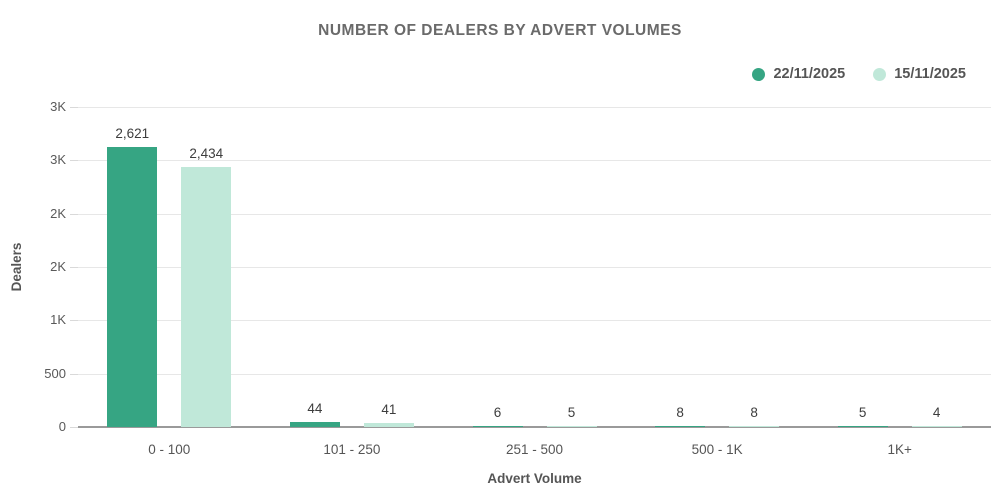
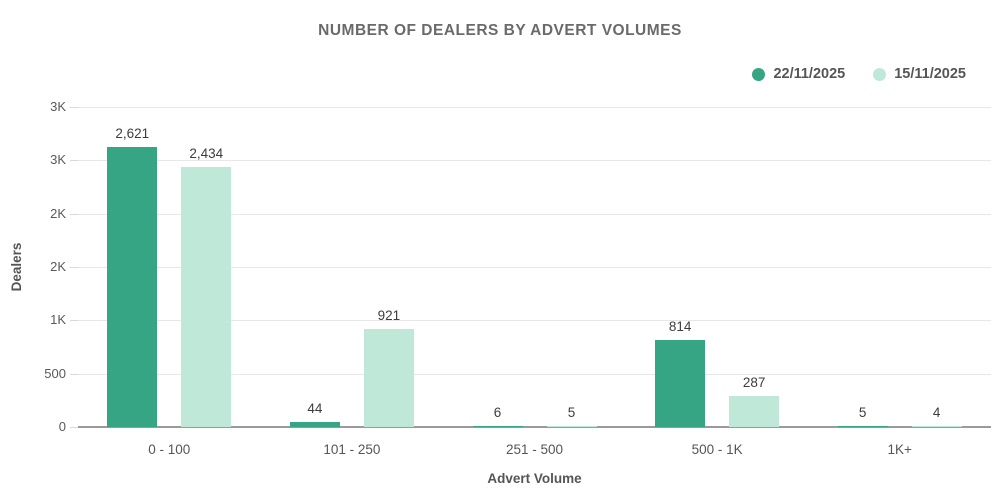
15/11/2025/101 - 250: 41 -> 921
22/11/2025/500 - 1K: 8 -> 814
15/11/2025/500 - 1K: 8 -> 287
